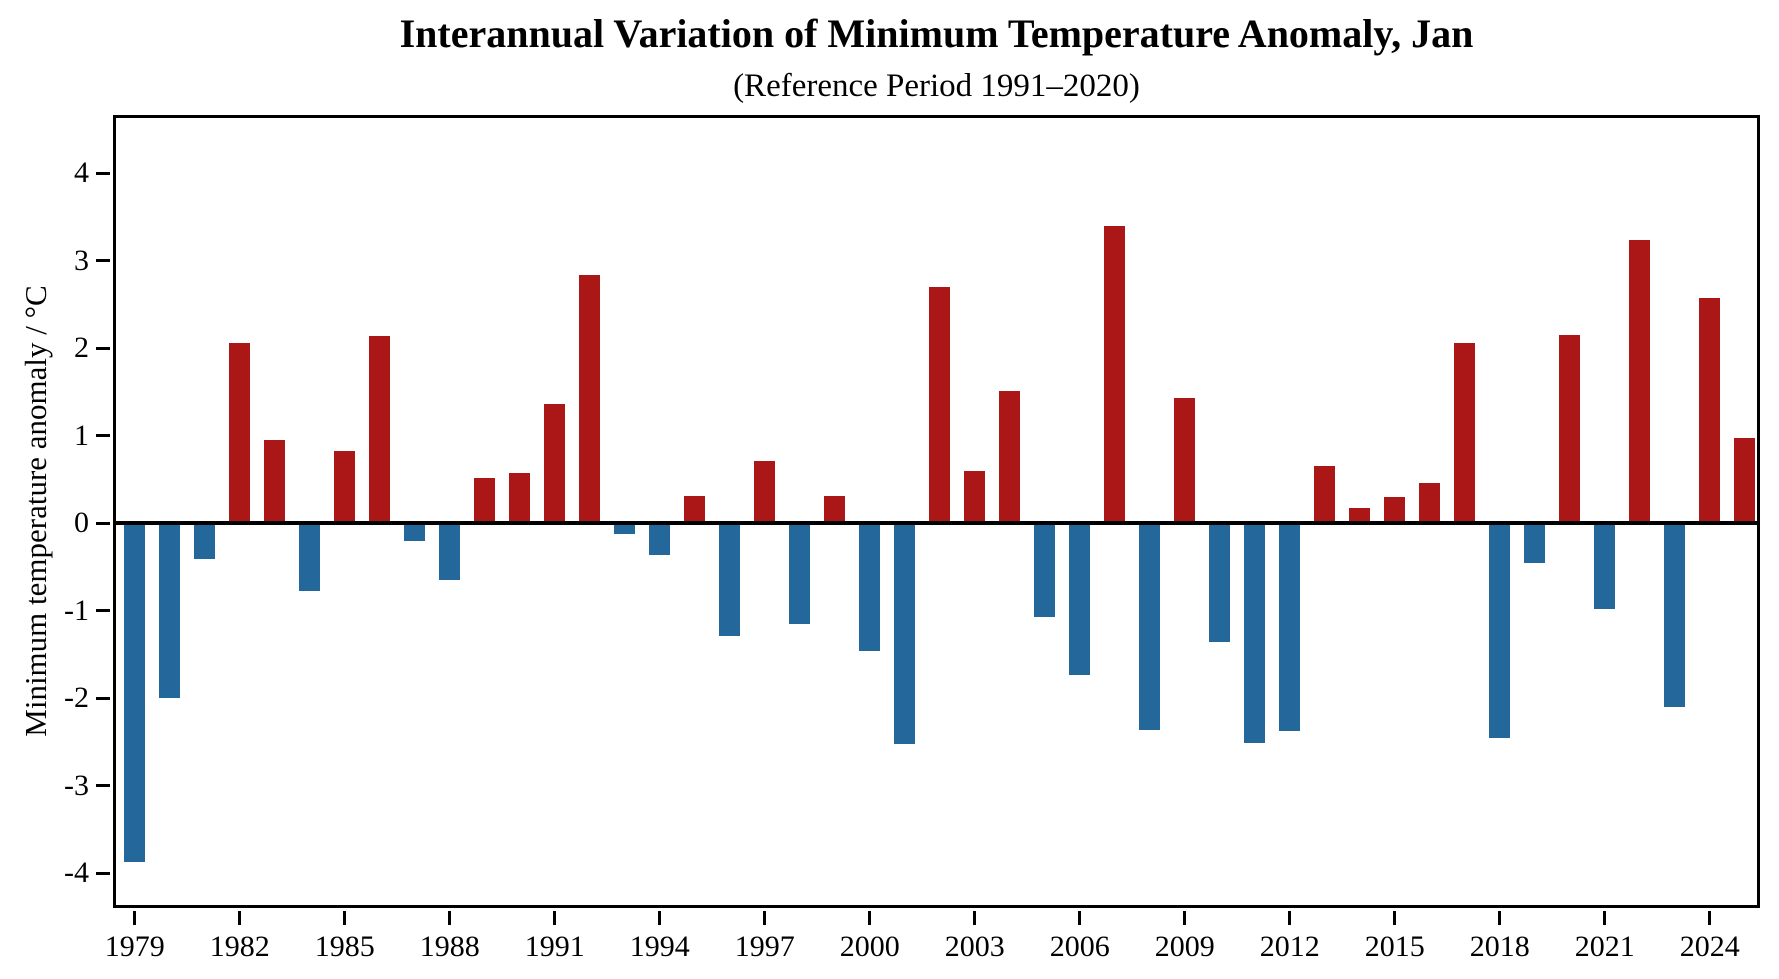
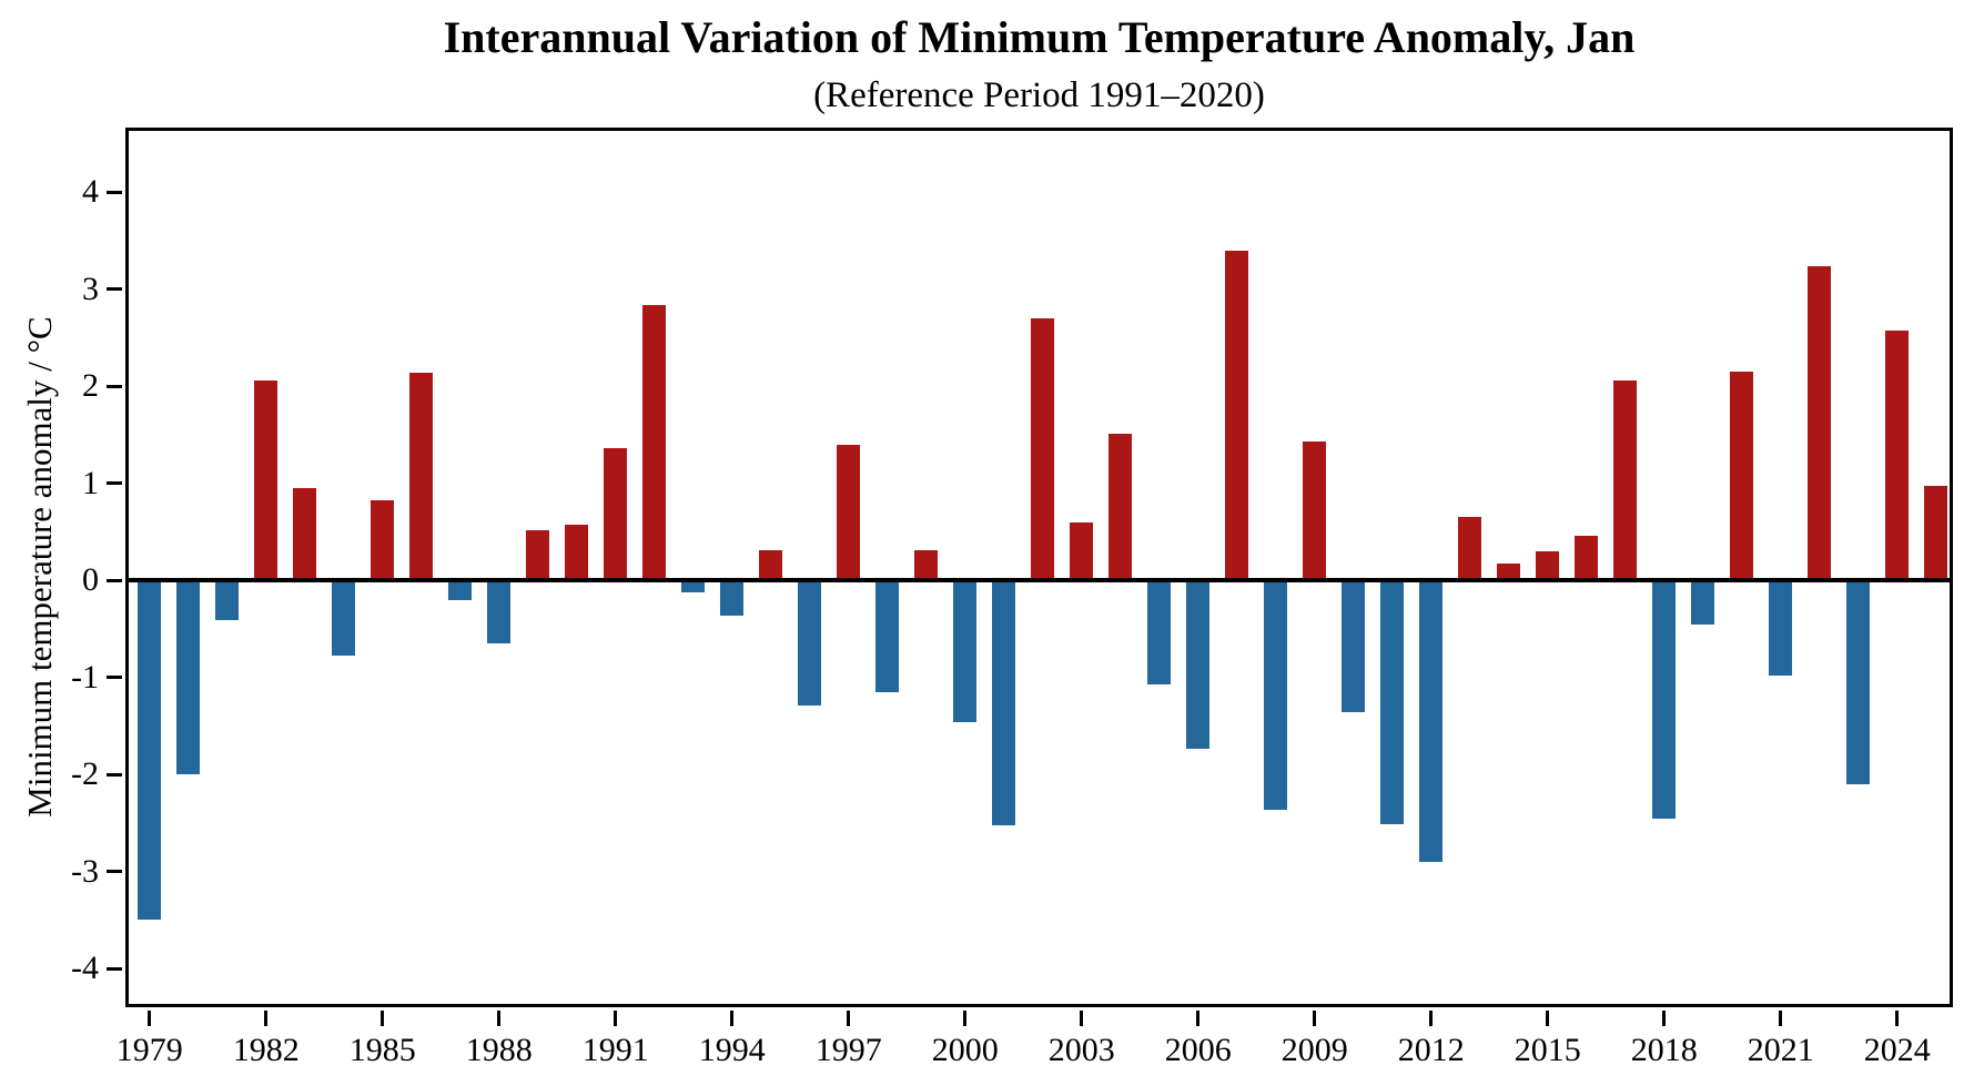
1979: -3.9 -> -3.5
1997: 0.7 -> 1.4
2012: -2.4 -> -2.9
